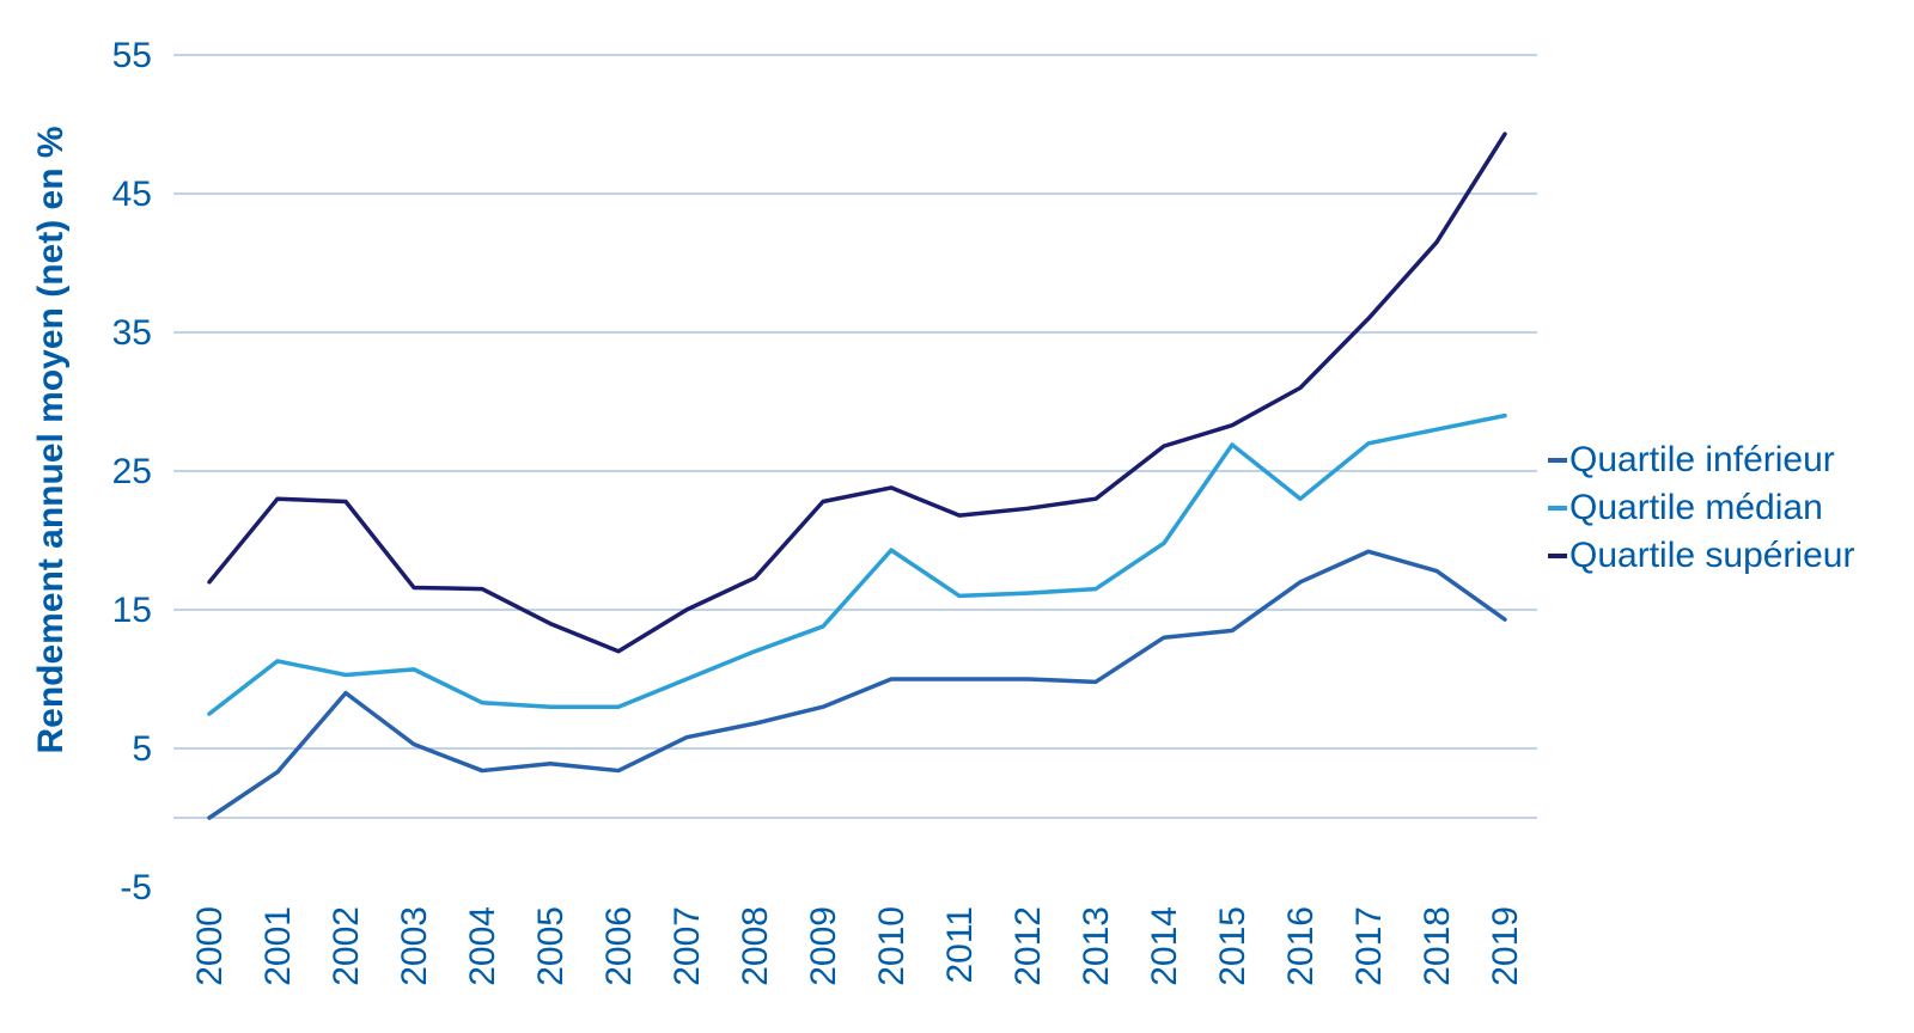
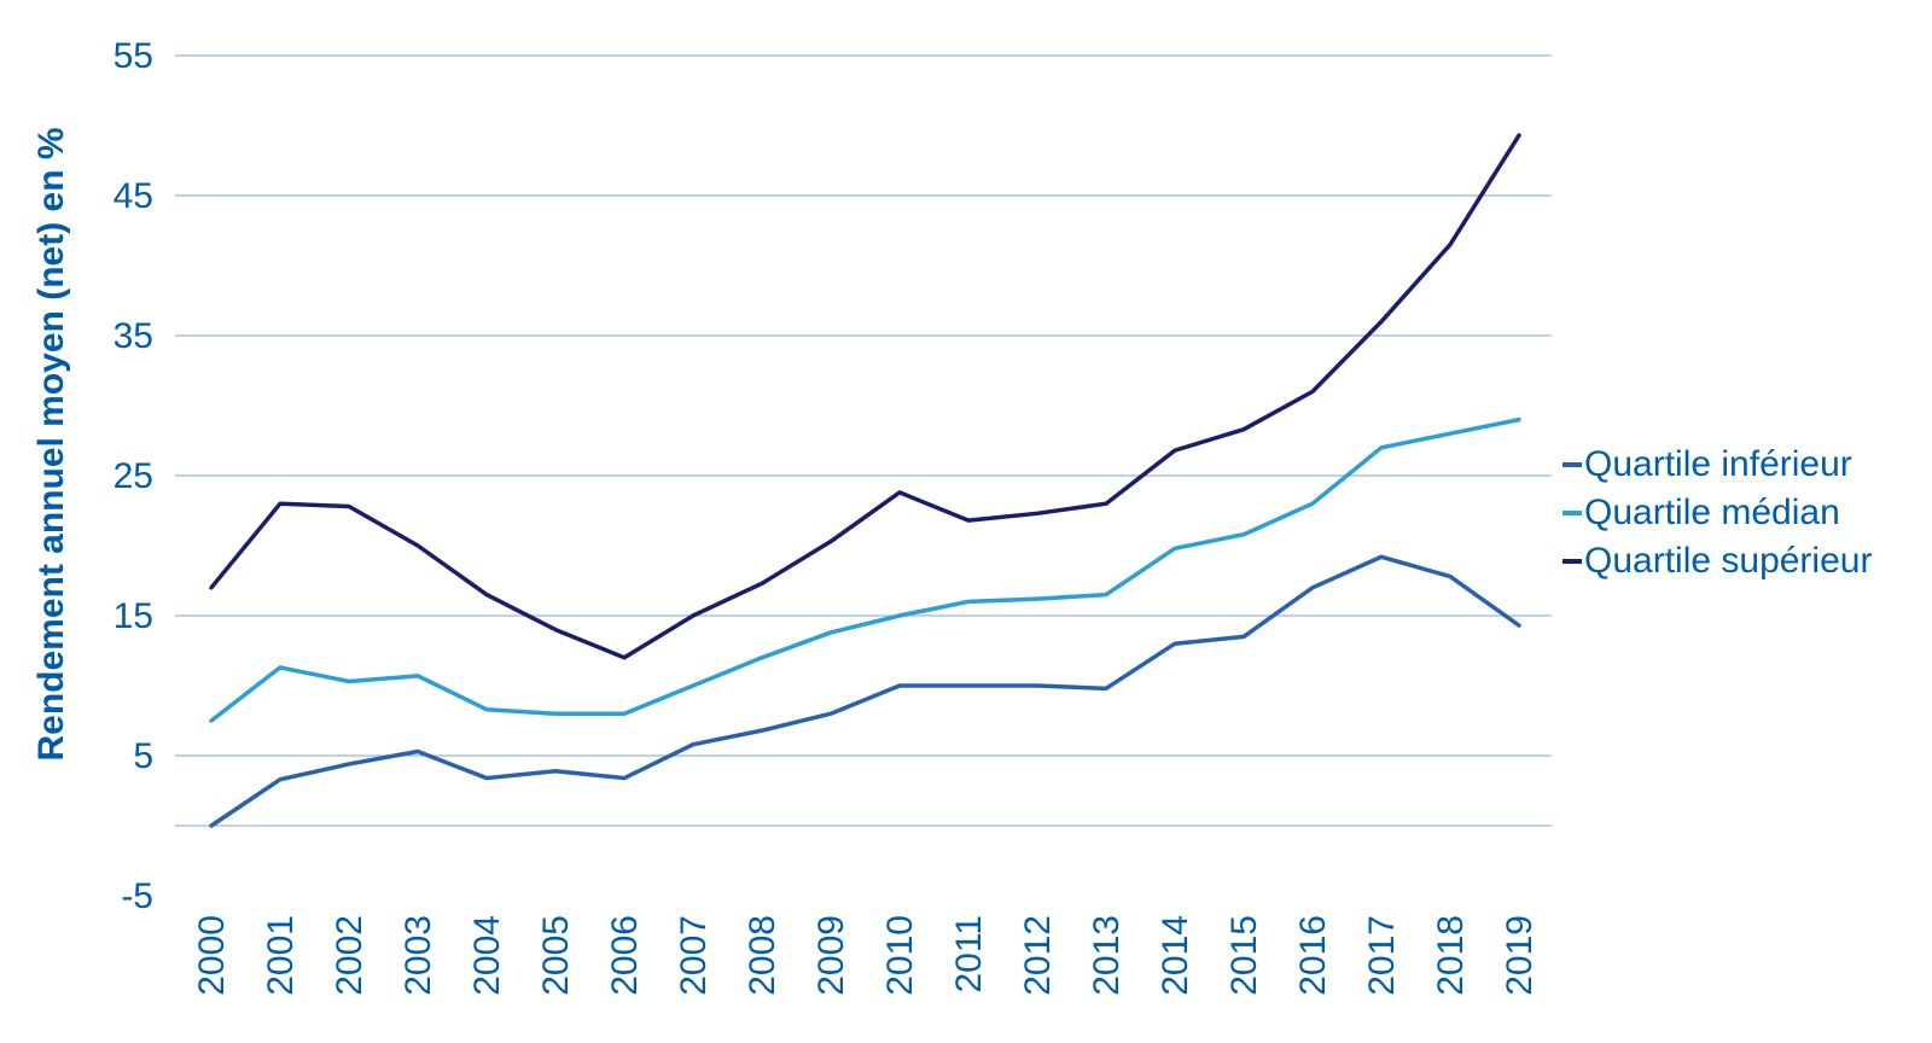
Quartile inférieur/2002: 9.0 -> 4.4
Quartile supérieur/2003: 16.6 -> 20.0
Quartile supérieur/2009: 22.8 -> 20.3
Quartile médian/2010: 19.3 -> 15.0
Quartile médian/2015: 26.9 -> 20.8
